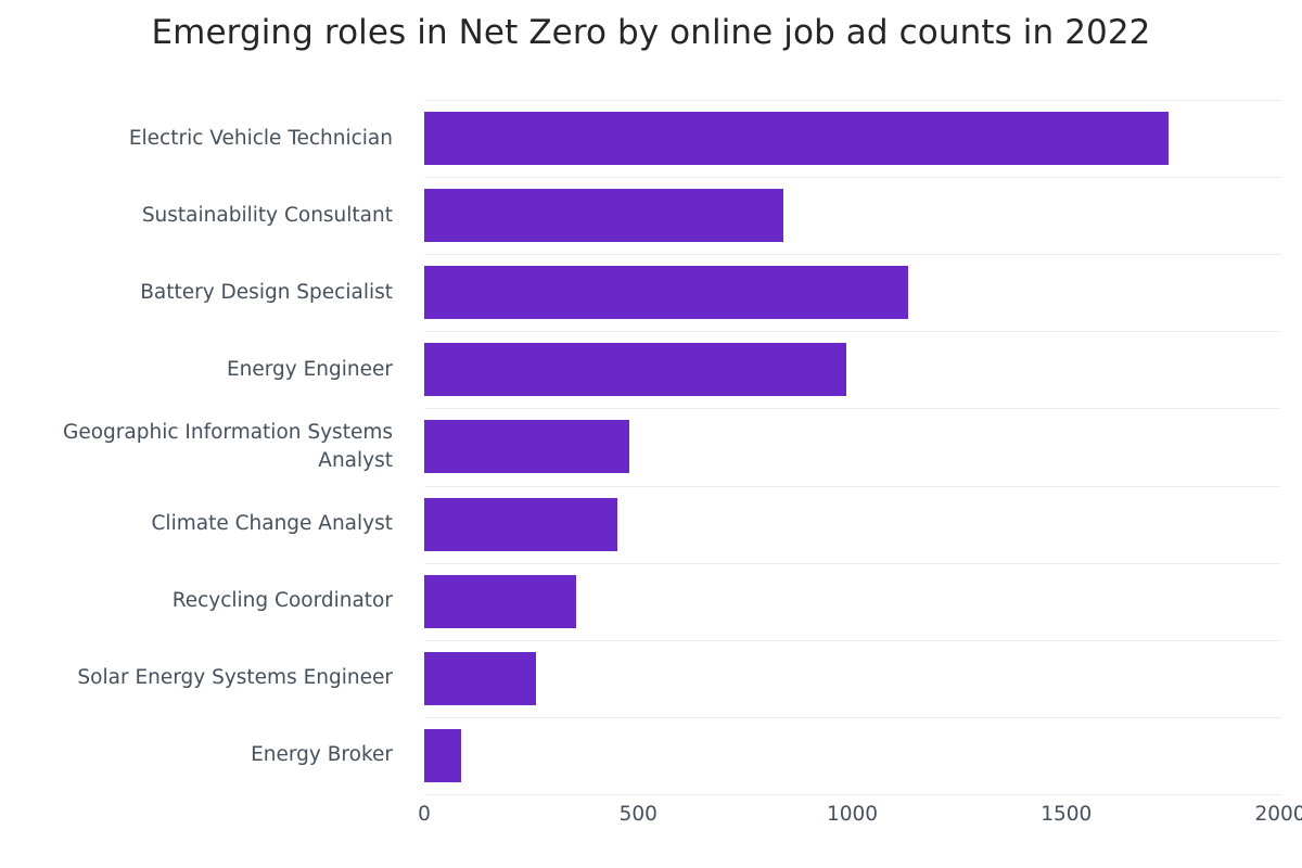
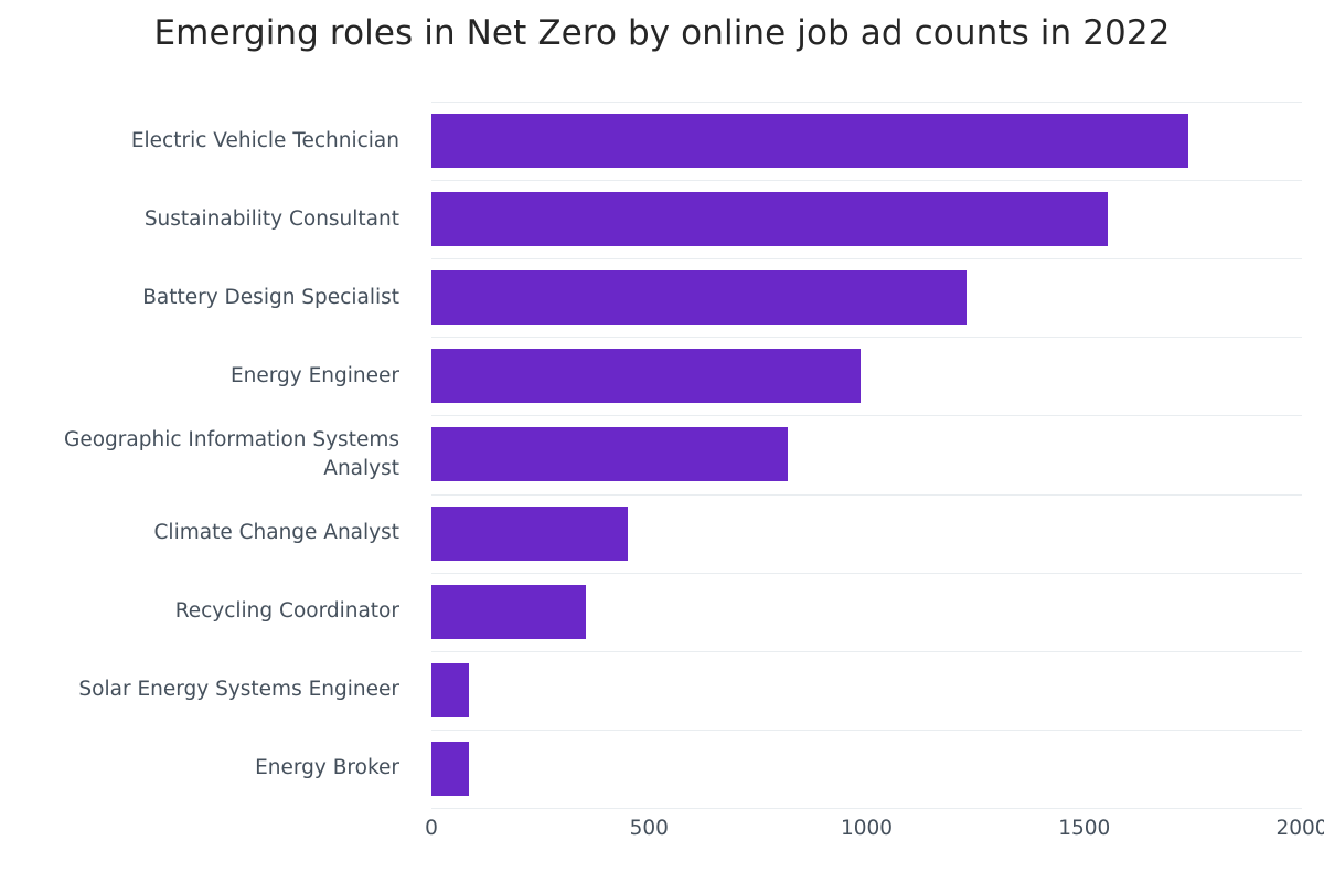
Sustainability Consultant: 840 -> 1560
Battery Design Specialist: 1130 -> 1230
Geographic Information Systems Analyst: 480 -> 820
Solar Energy Systems Engineer: 260 -> 80
